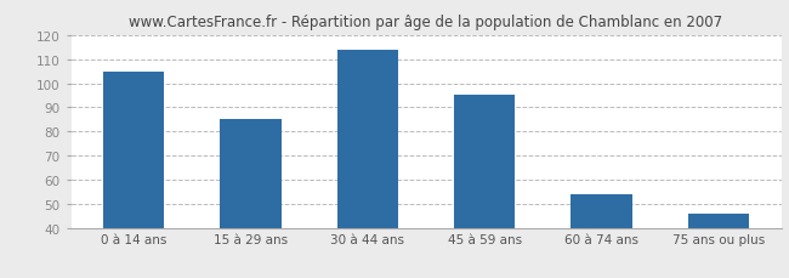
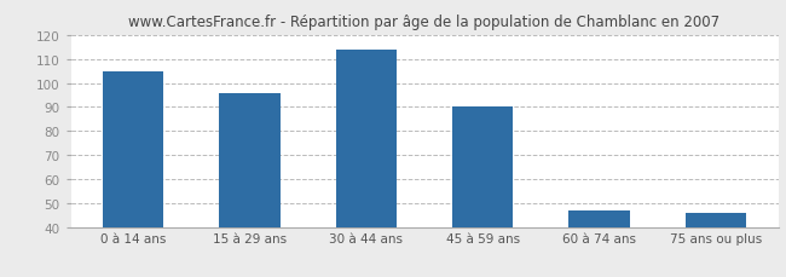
15 à 29 ans: 85 -> 96
45 à 59 ans: 95 -> 90
60 à 74 ans: 54 -> 47
